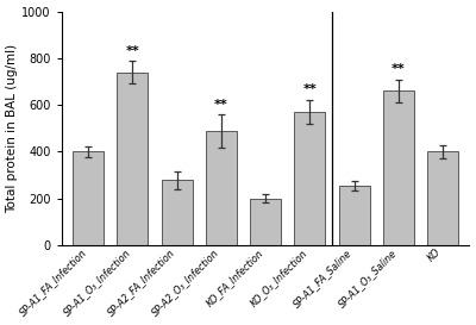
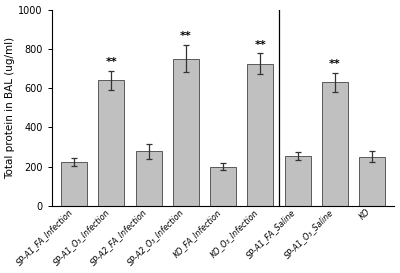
SP-A1_FA_Infection: 400 -> 220
SP-A1_O₃_Infection: 740 -> 640
SP-A2_O₃_Infection: 490 -> 750
KO_O₃_Infection: 570 -> 720
SP-A1_O₃_Saline: 660 -> 630
KO: 400 -> 250
